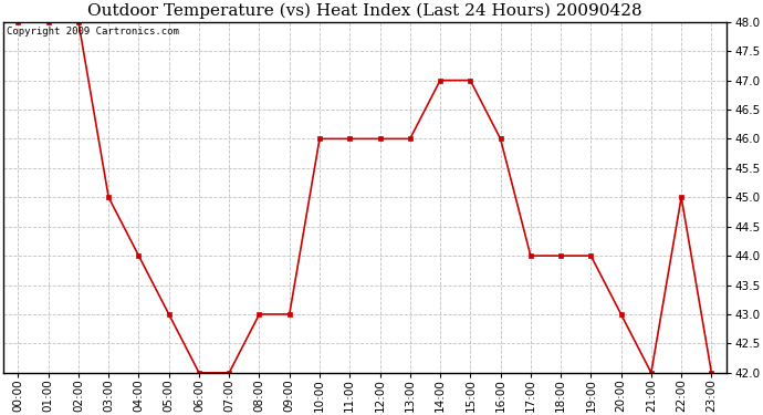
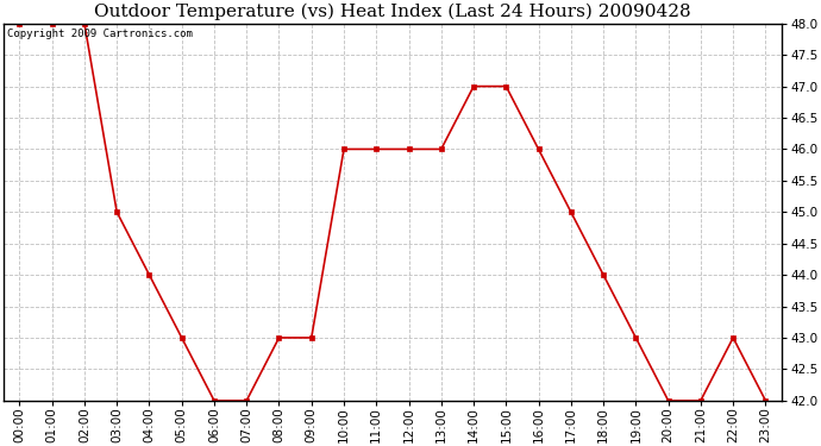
17:00: 44 -> 45
19:00: 44 -> 43
20:00: 43 -> 42
22:00: 45 -> 43
